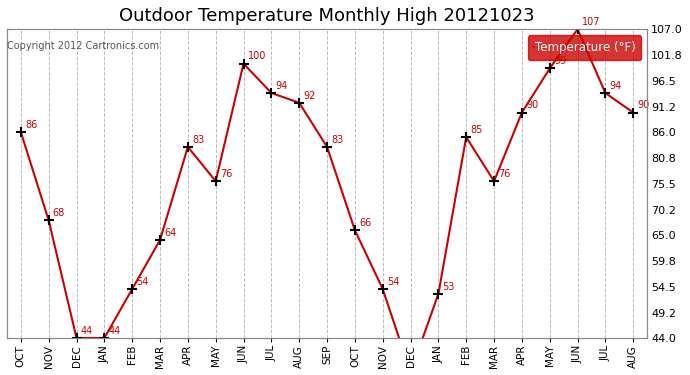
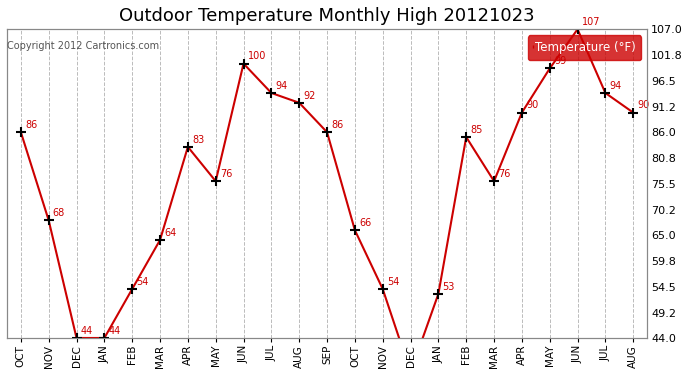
SEP: 83 -> 86
